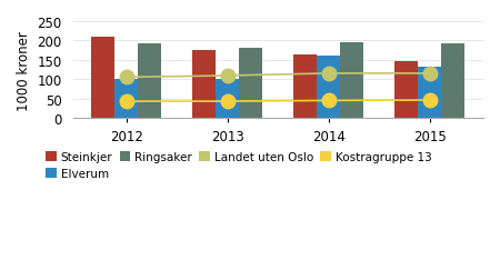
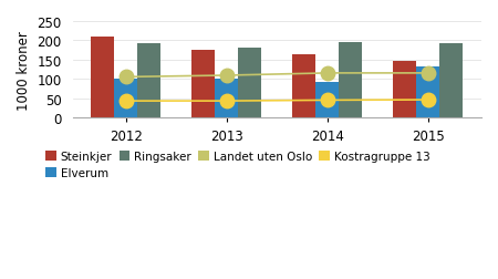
Elverum/2014: 160 -> 94
